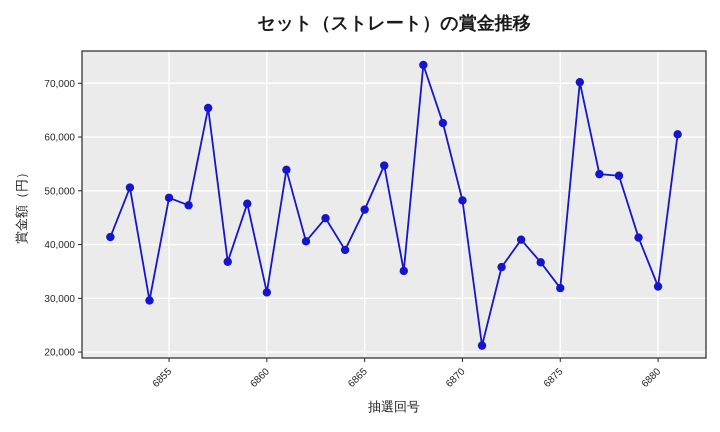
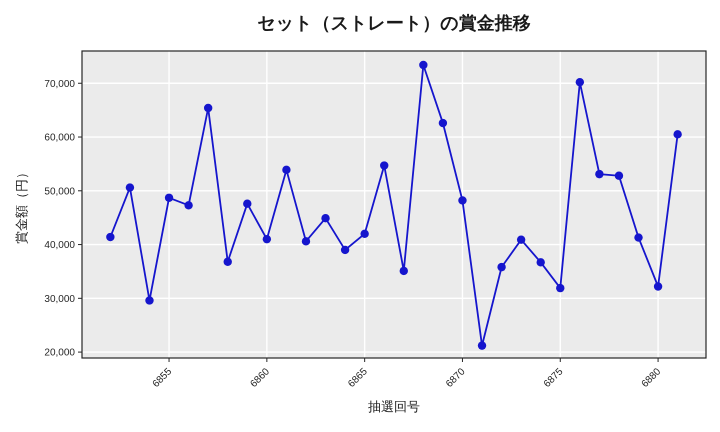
6860: 31000 -> 41000
6865: 46000 -> 42000
